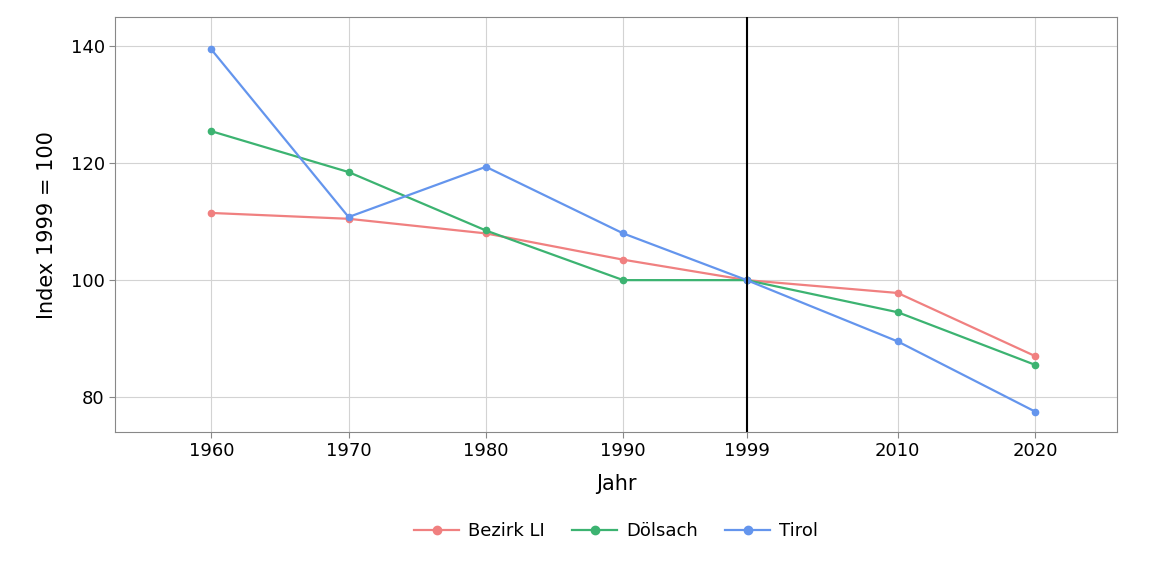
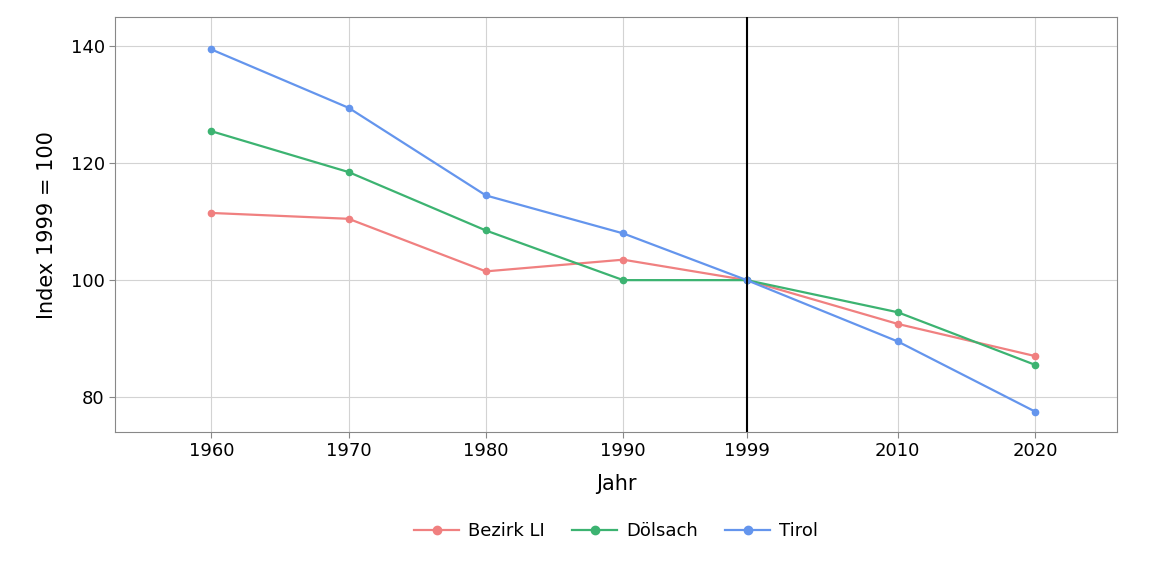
Tirol/1970: 110.8 -> 129.5
Bezirk LI/1980: 108.0 -> 101.5
Tirol/1980: 119.4 -> 114.5
Bezirk LI/2010: 97.8 -> 92.5
